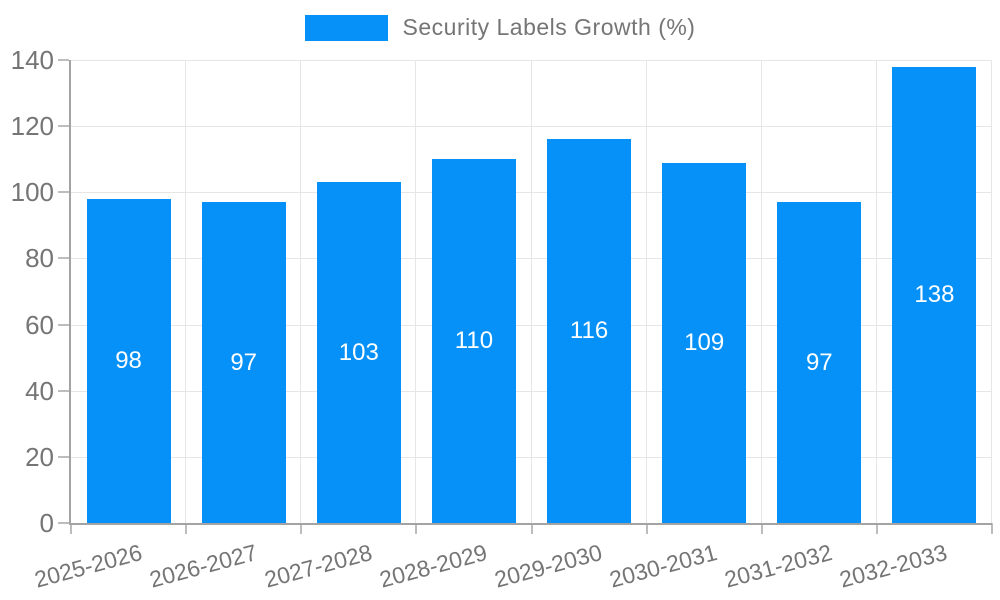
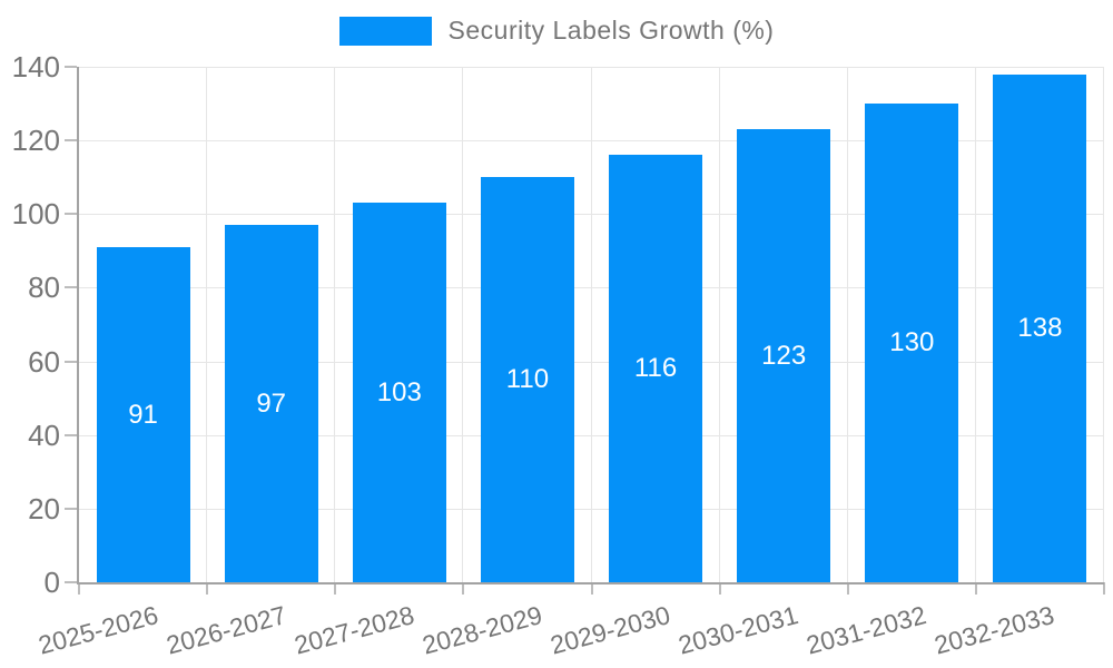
2025-2026: 98 -> 91
2030-2031: 109 -> 123
2031-2032: 97 -> 130
